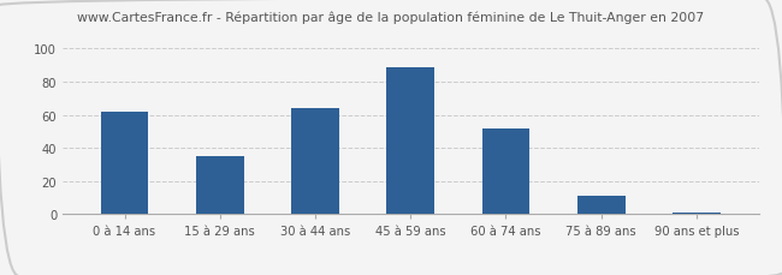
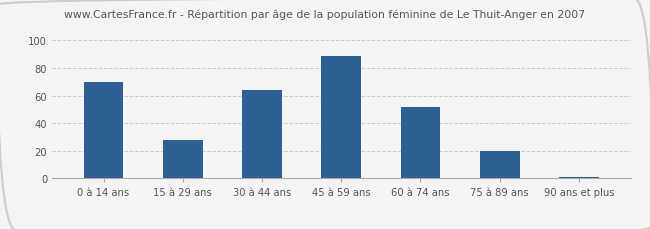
0 à 14 ans: 62 -> 70
15 à 29 ans: 35 -> 28
75 à 89 ans: 11 -> 20
